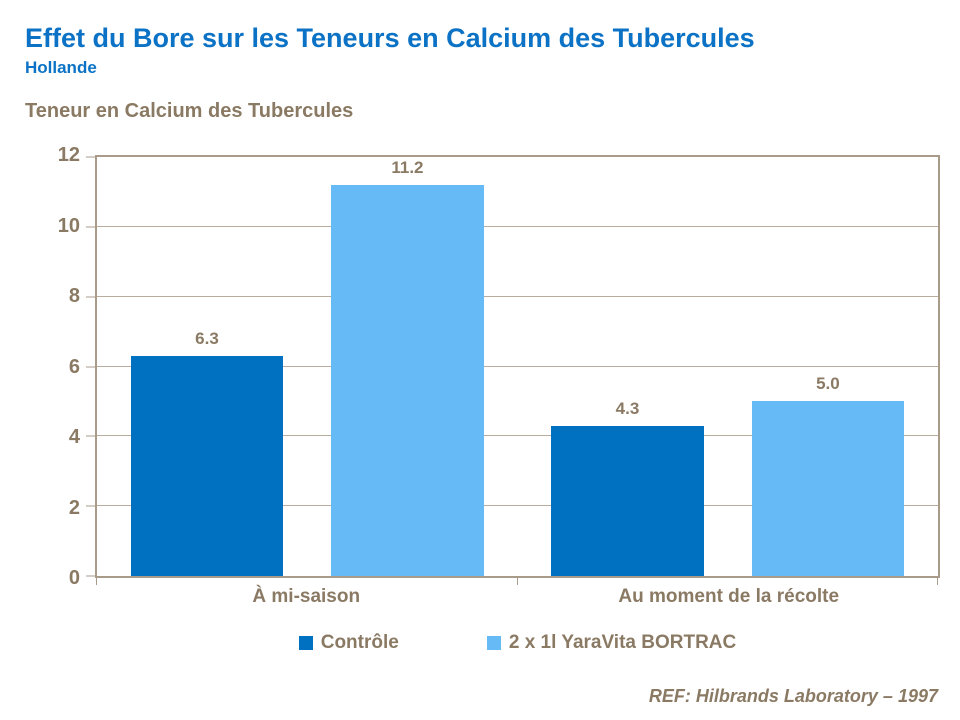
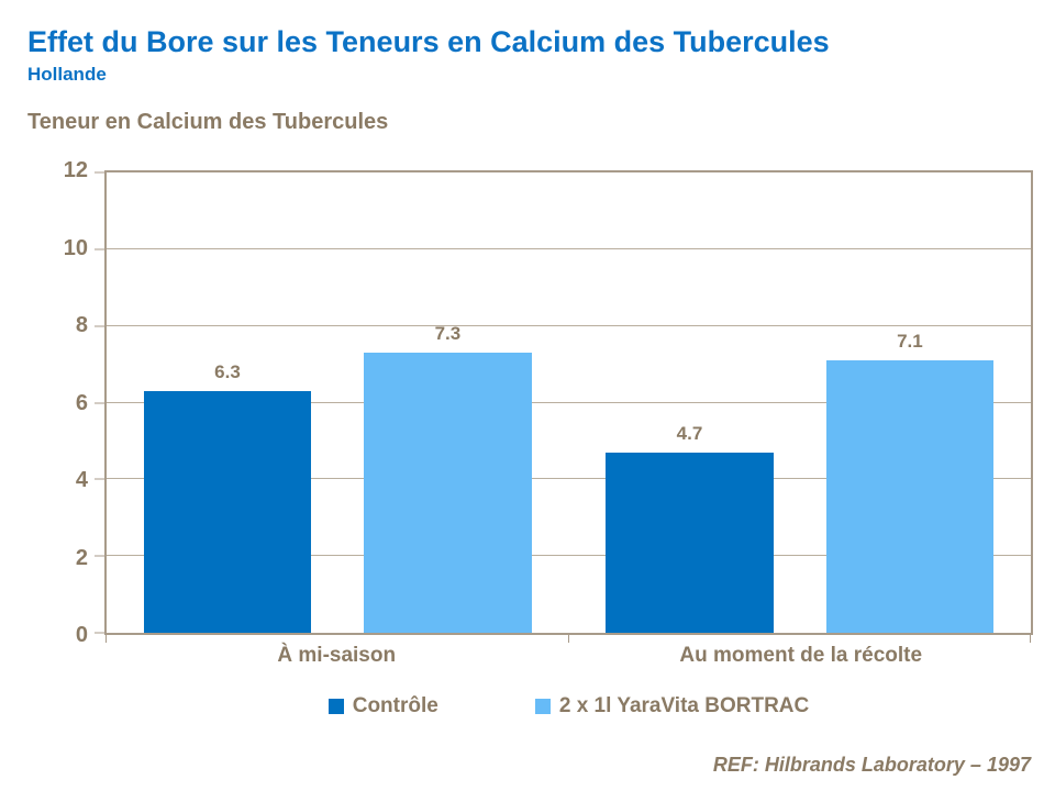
2 x 1l YaraVita BORTRAC/À mi-saison: 11.2 -> 7.3
Contrôle/Au moment de la récolte: 4.3 -> 4.7
2 x 1l YaraVita BORTRAC/Au moment de la récolte: 5.0 -> 7.1
